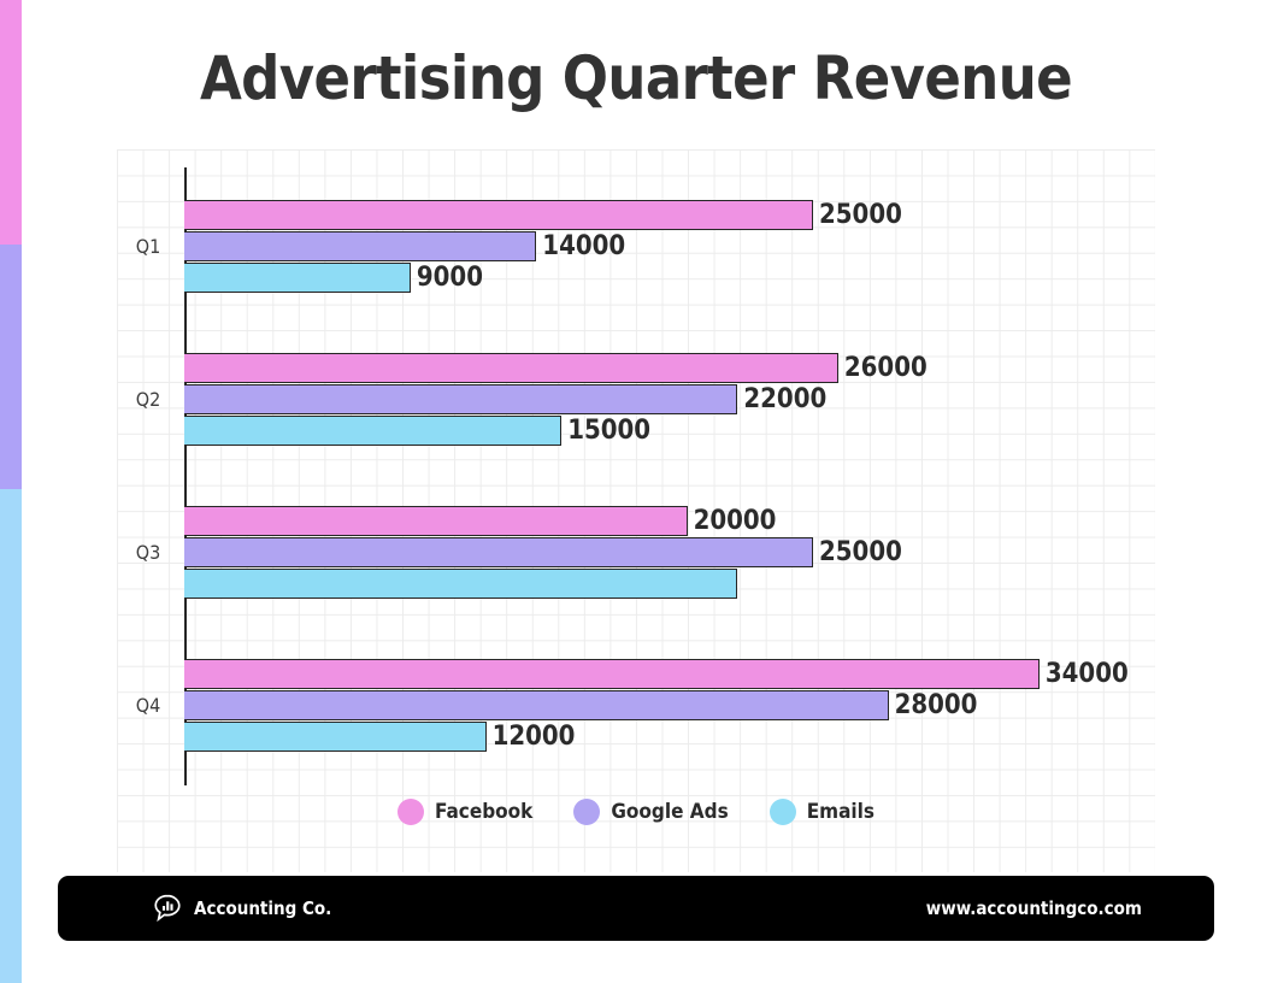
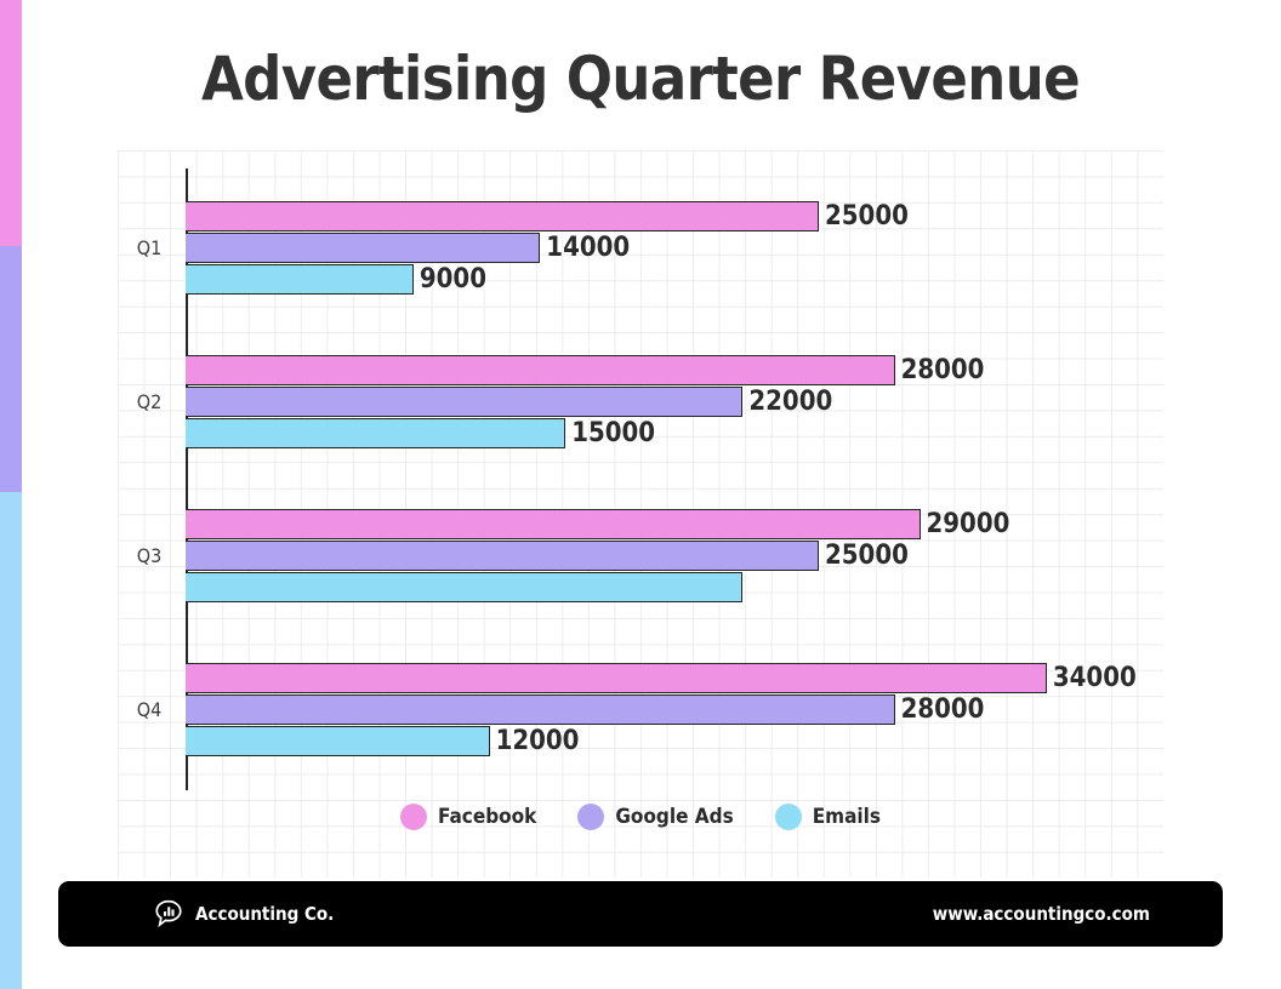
Facebook/Q2: 26000 -> 28000
Facebook/Q3: 20000 -> 29000
